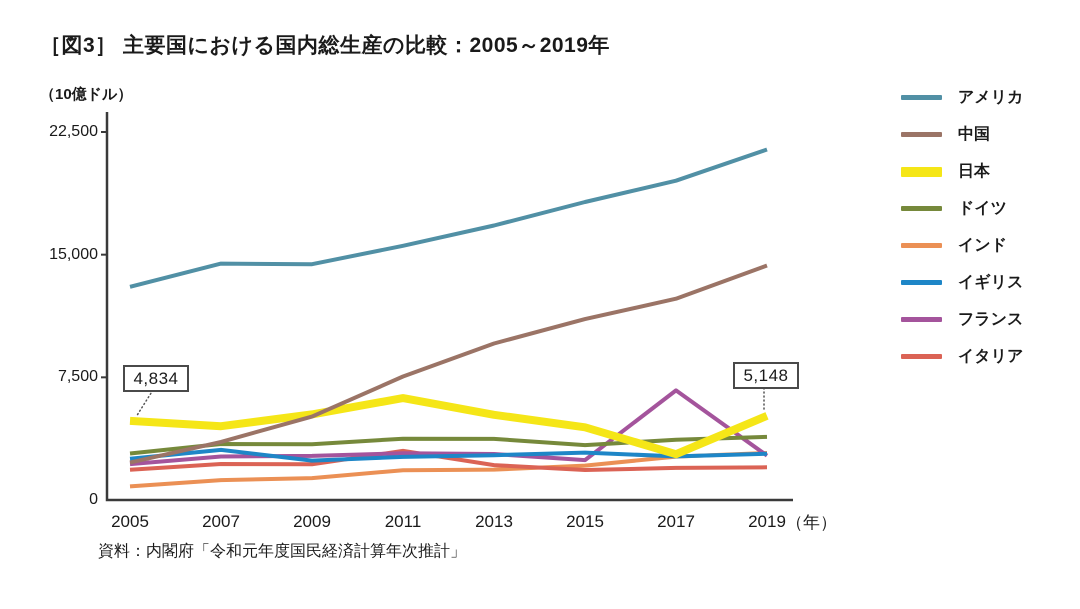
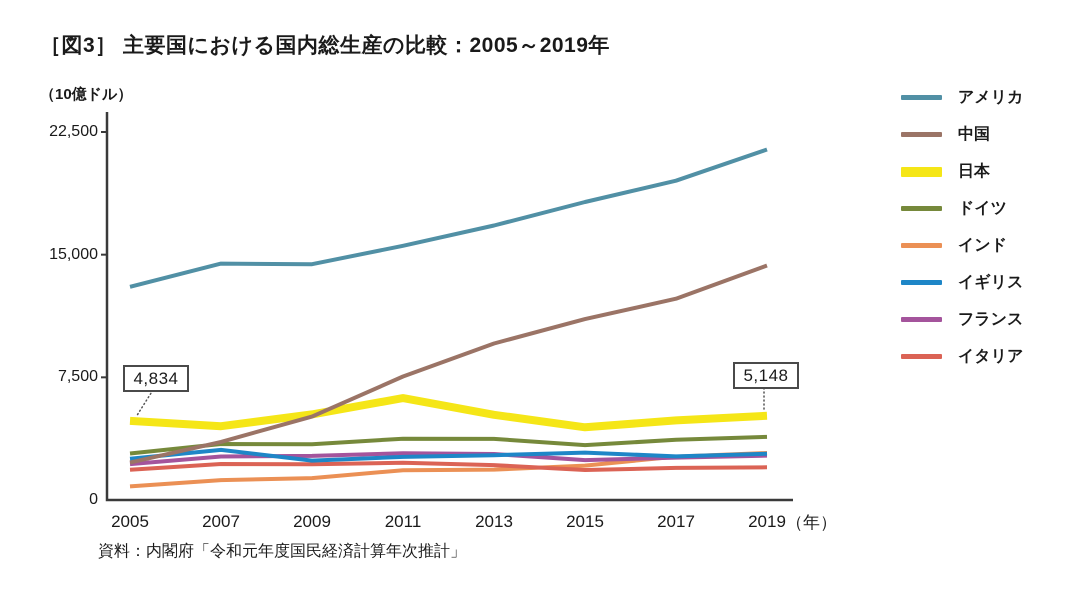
イタリア/2011: 3000 -> 2300
日本/2017: 2800 -> 4900
フランス/2017: 6700 -> 2600
